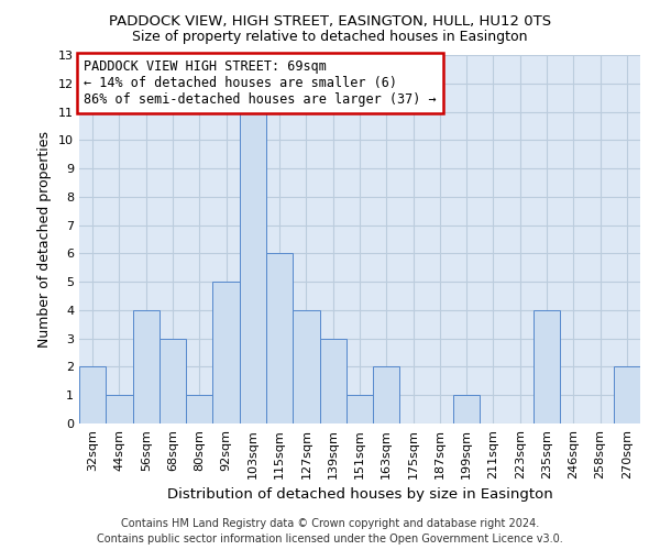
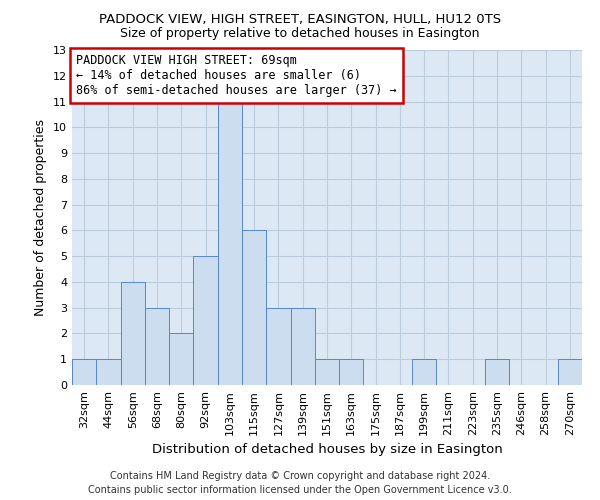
32sqm: 2 -> 1
80sqm: 1 -> 2
127sqm: 4 -> 3
163sqm: 2 -> 1
235sqm: 4 -> 1
270sqm: 2 -> 1
